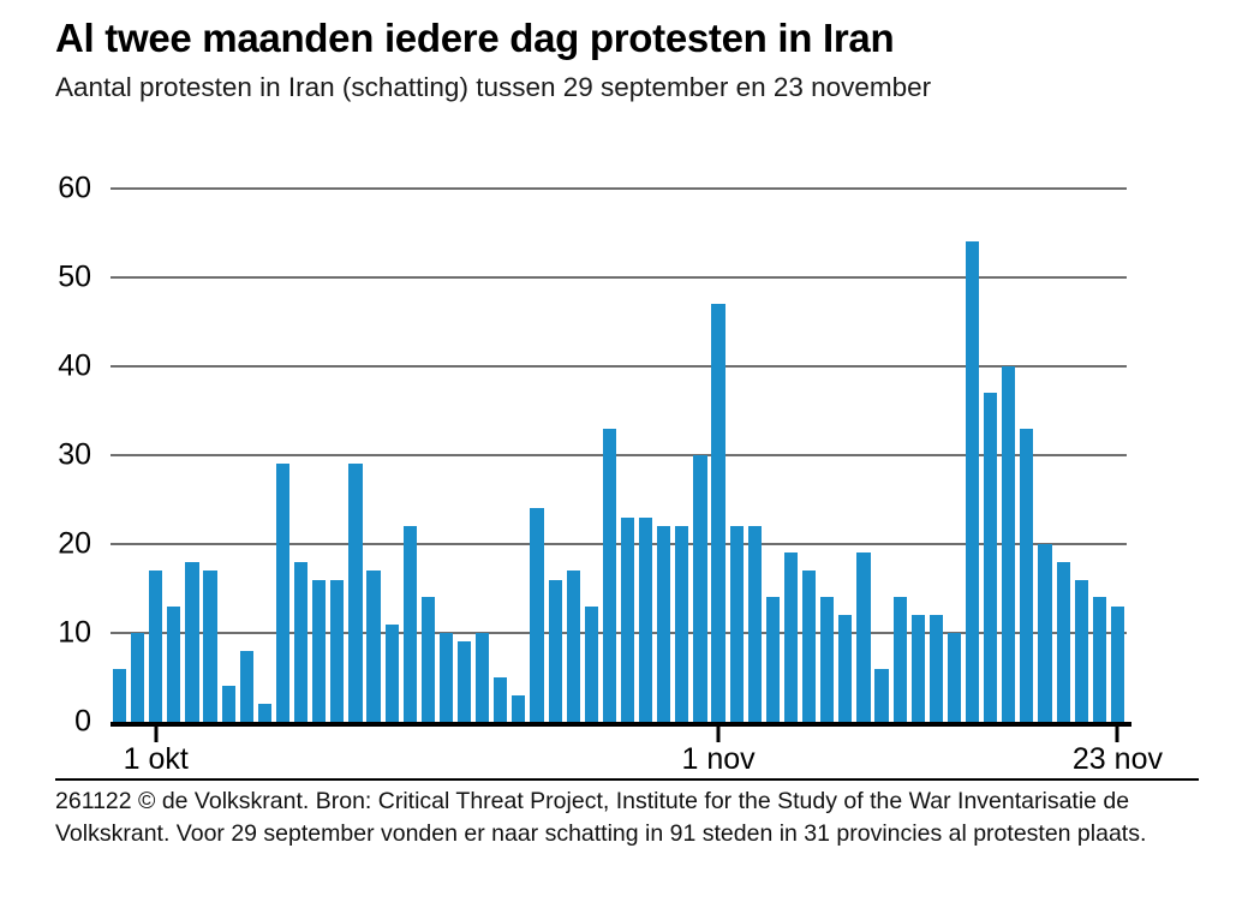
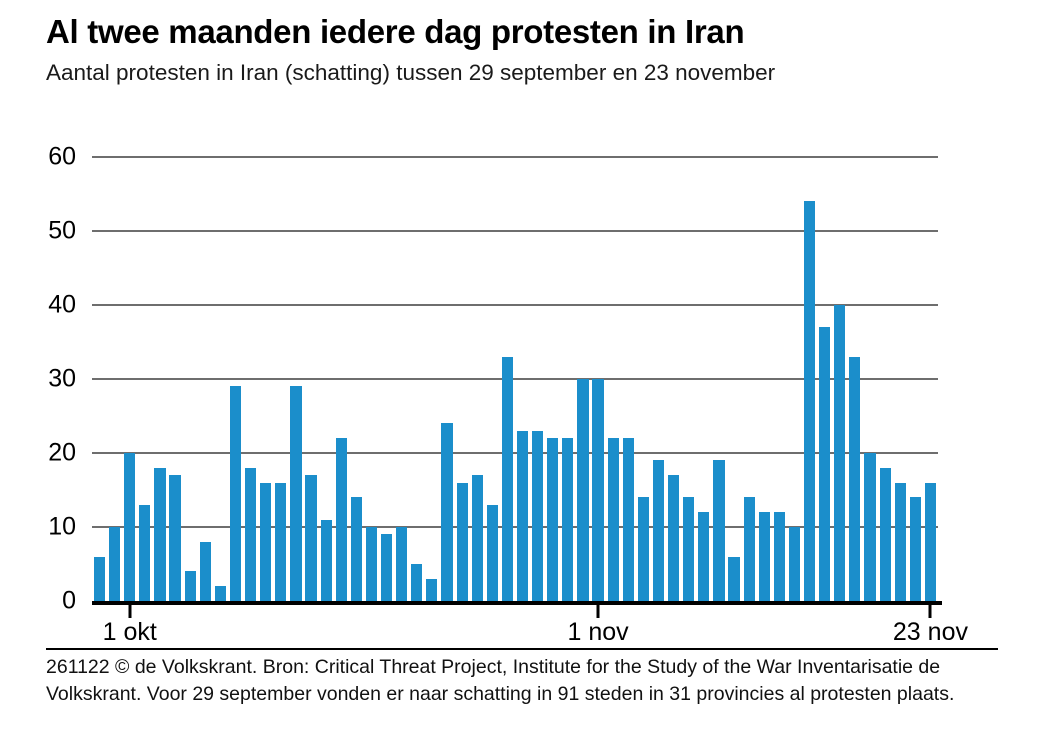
1 okt: 17 -> 20
1 nov: 47 -> 30
23 nov: 13 -> 16
